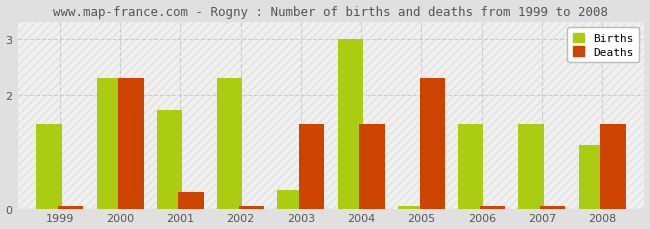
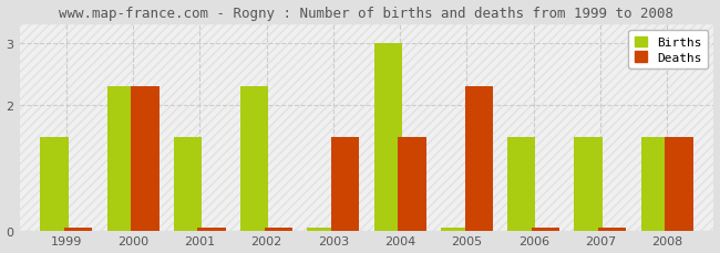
Births/2001: 1.74 -> 1.50
Deaths/2001: 0.30 -> 0.04
Births/2003: 0.32 -> 0.04
Births/2008: 1.12 -> 1.50
